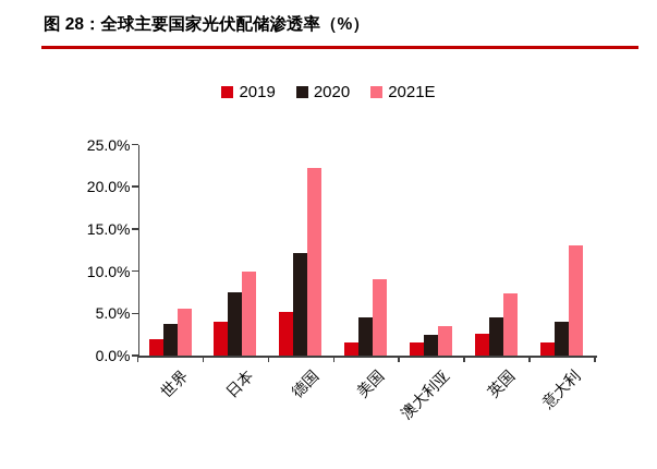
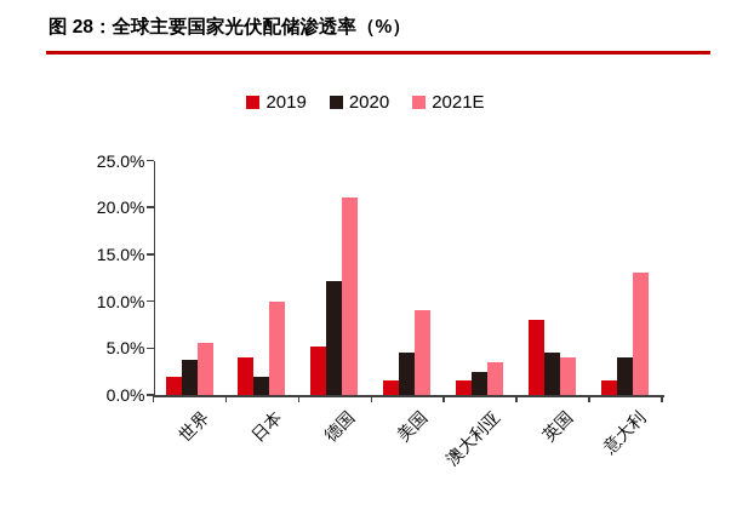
2020/日本: 8% -> 2%
2021E/德国: 22% -> 21%
2019/英国: 3% -> 8%
2021E/英国: 7% -> 4%
